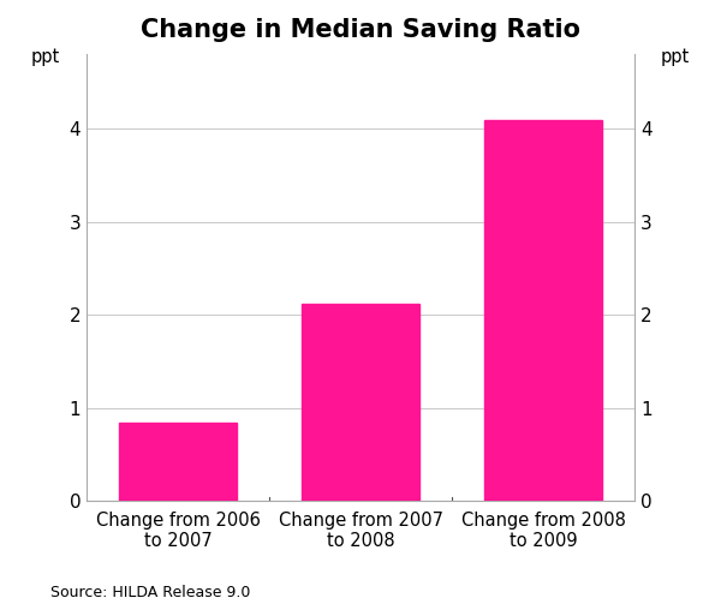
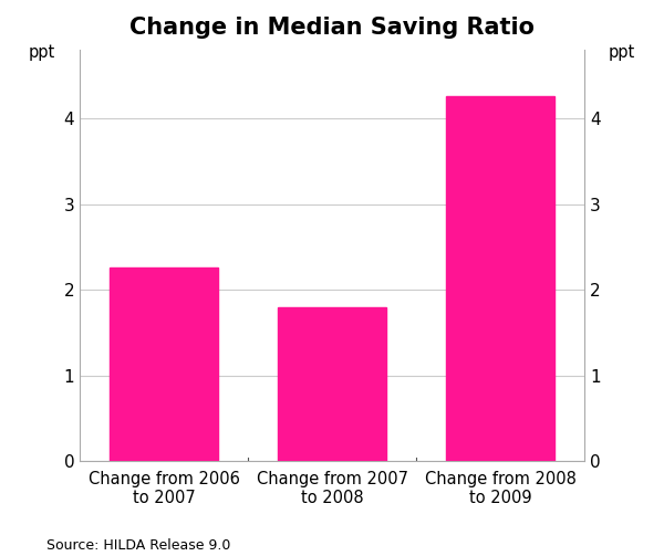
Change from 2006 to 2007: 0.85 -> 2.26
Change from 2007 to 2008: 2.12 -> 1.80
Change from 2008 to 2009: 4.10 -> 4.26
